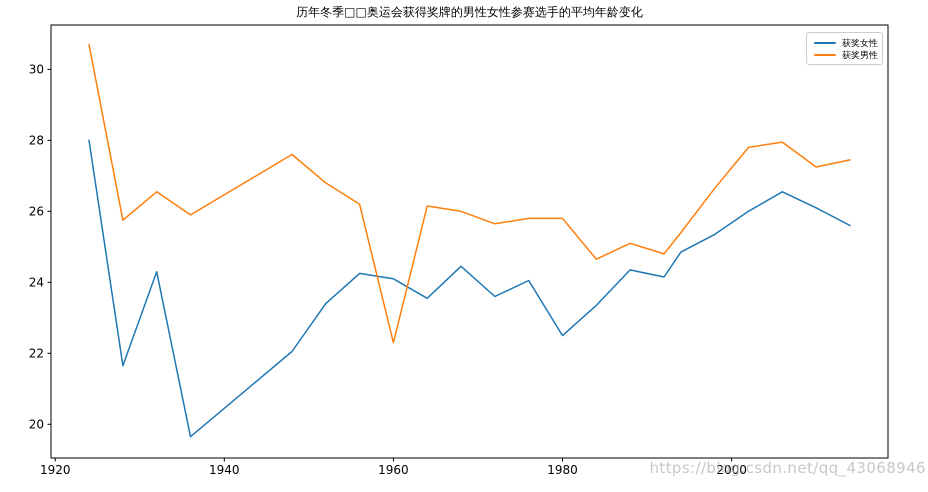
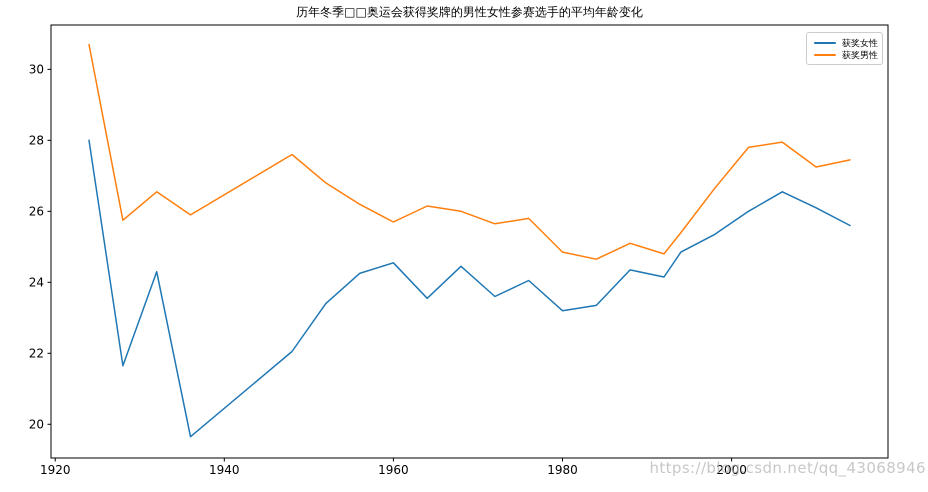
获奖女性/1960: 24.1 -> 24.6
获奖男性/1960: 22.3 -> 25.7
获奖女性/1980: 22.5 -> 23.2
获奖男性/1980: 25.8 -> 24.9
